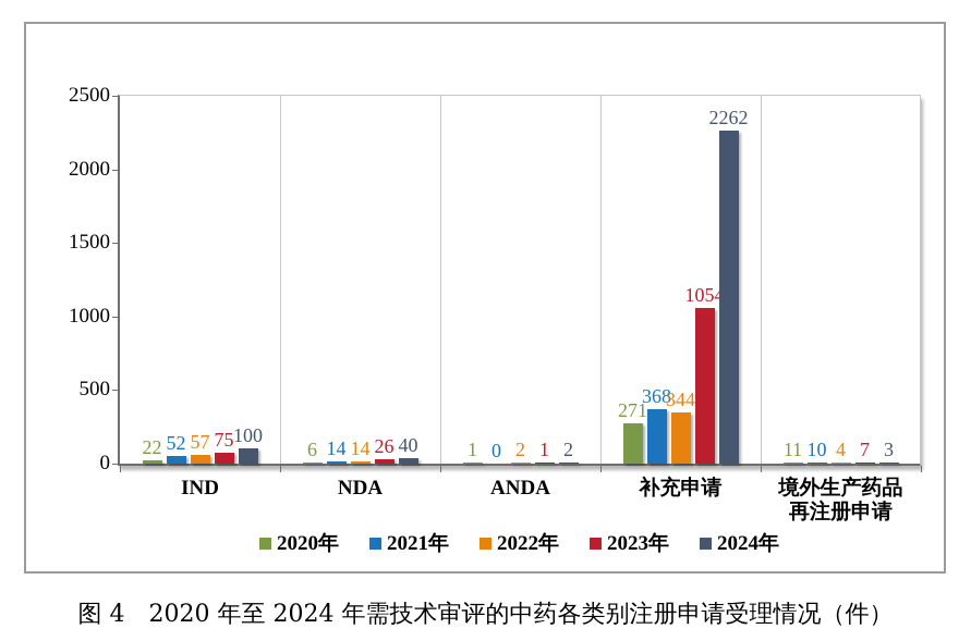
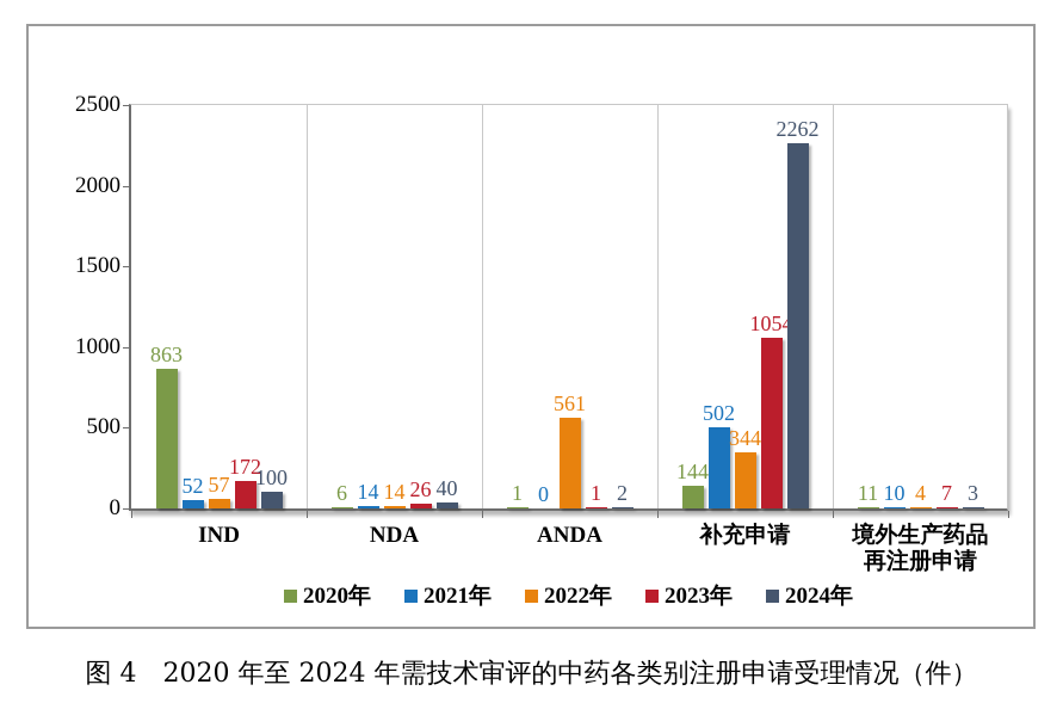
2020年/IND: 22 -> 863
2023年/IND: 75 -> 172
2022年/ANDA: 2 -> 561
2020年/补充申请: 271 -> 144
2021年/补充申请: 368 -> 502
